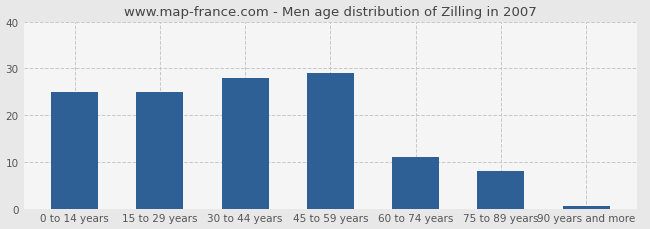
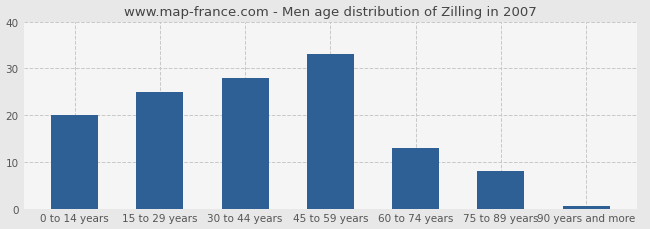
0 to 14 years: 25.0 -> 20.0
45 to 59 years: 29.0 -> 33.0
60 to 74 years: 11.0 -> 13.0
